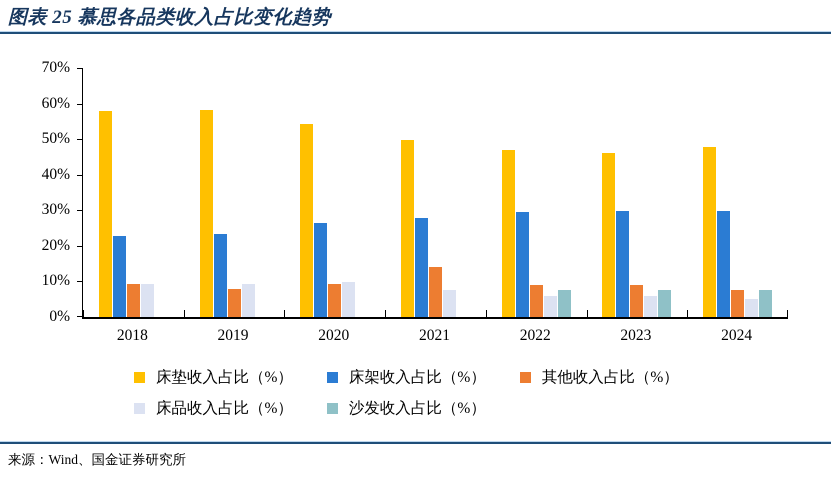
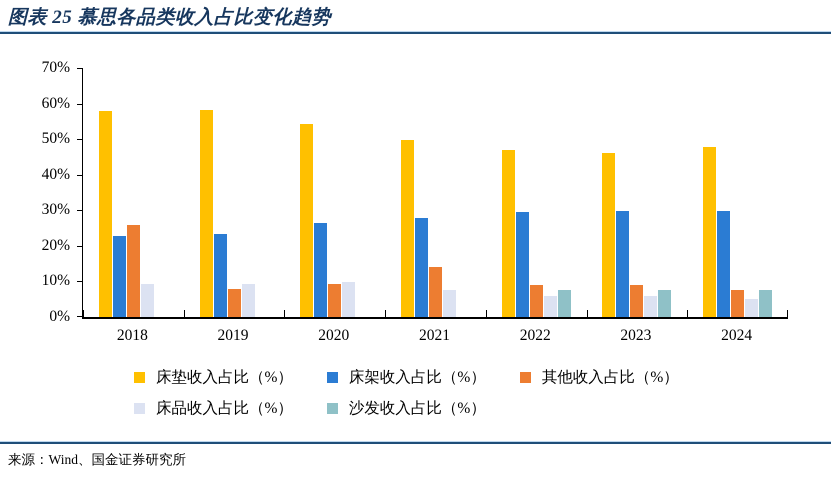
其他收入占比（%）/2018: 9% -> 26%
